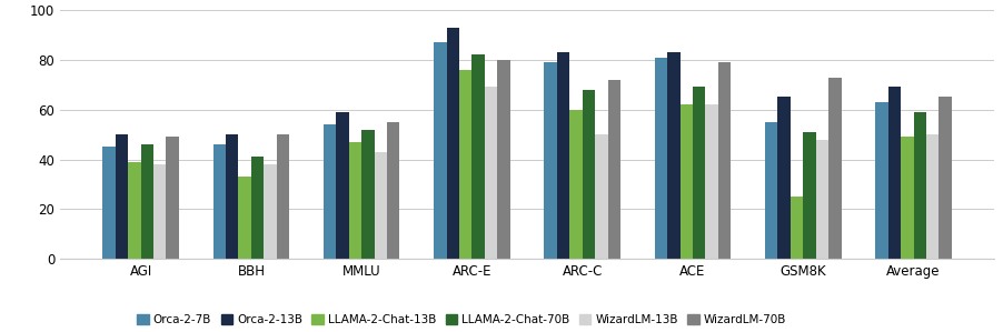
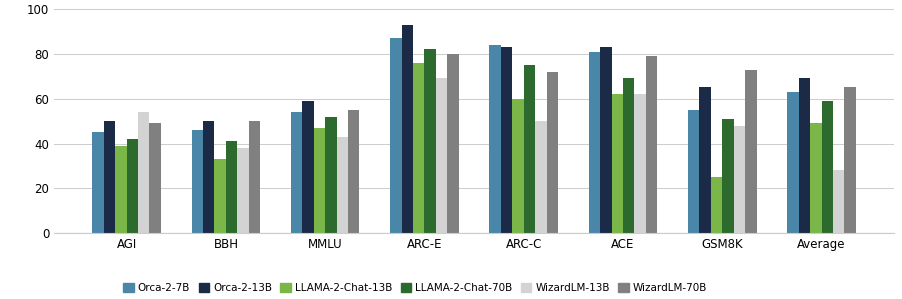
LLAMA-2-Chat-70B/AGI: 46 -> 42
WizardLM-13B/AGI: 38 -> 54
Orca-2-7B/ARC-C: 79 -> 84
LLAMA-2-Chat-70B/ARC-C: 68 -> 75
WizardLM-13B/Average: 50 -> 28
